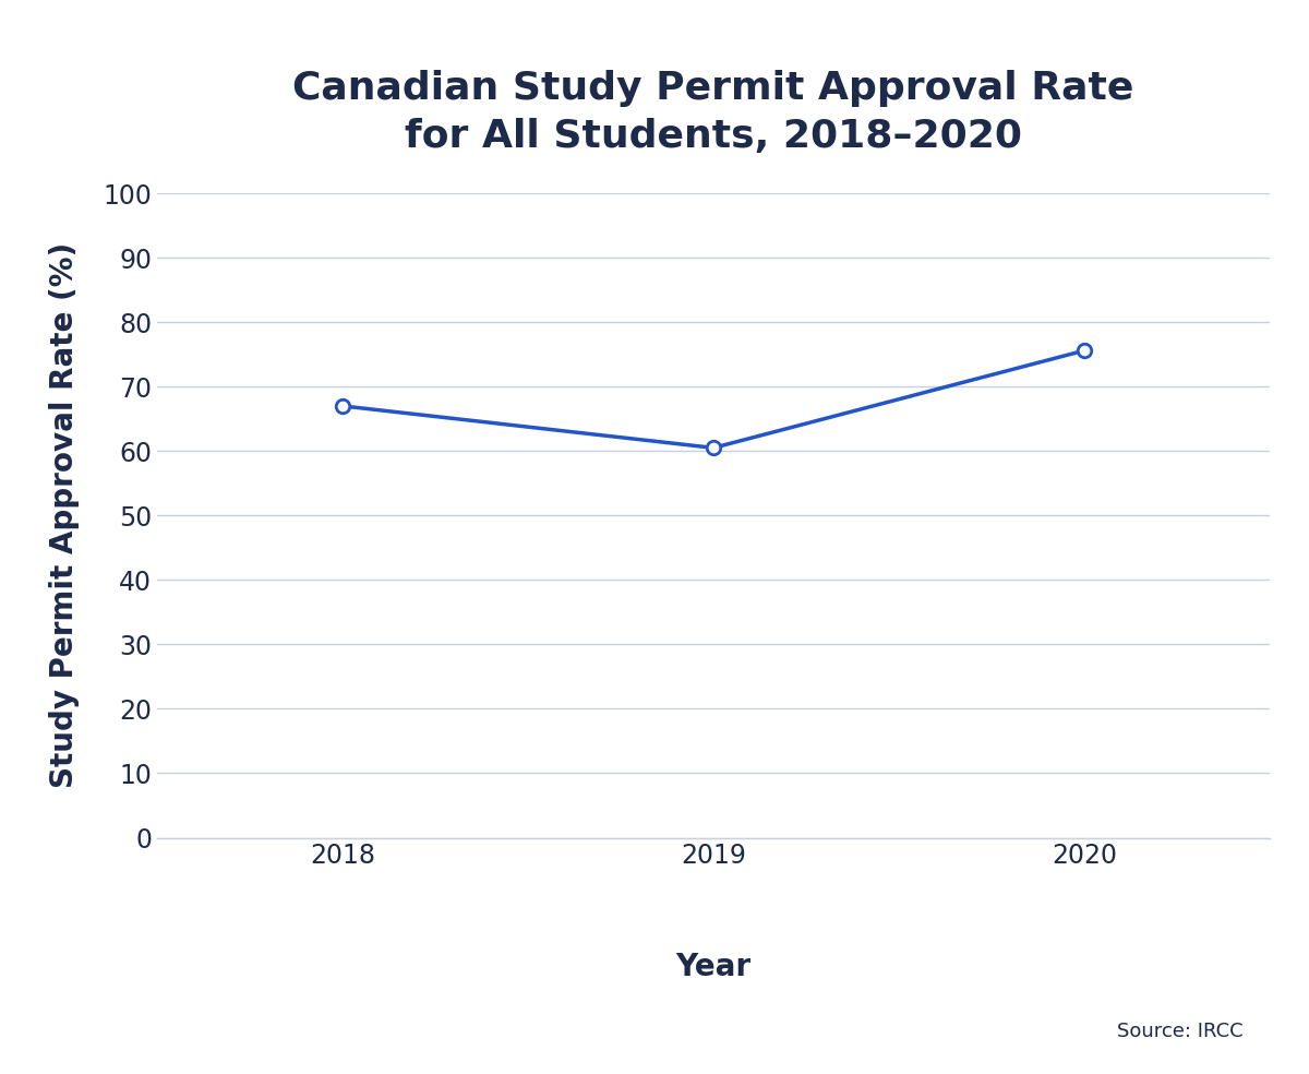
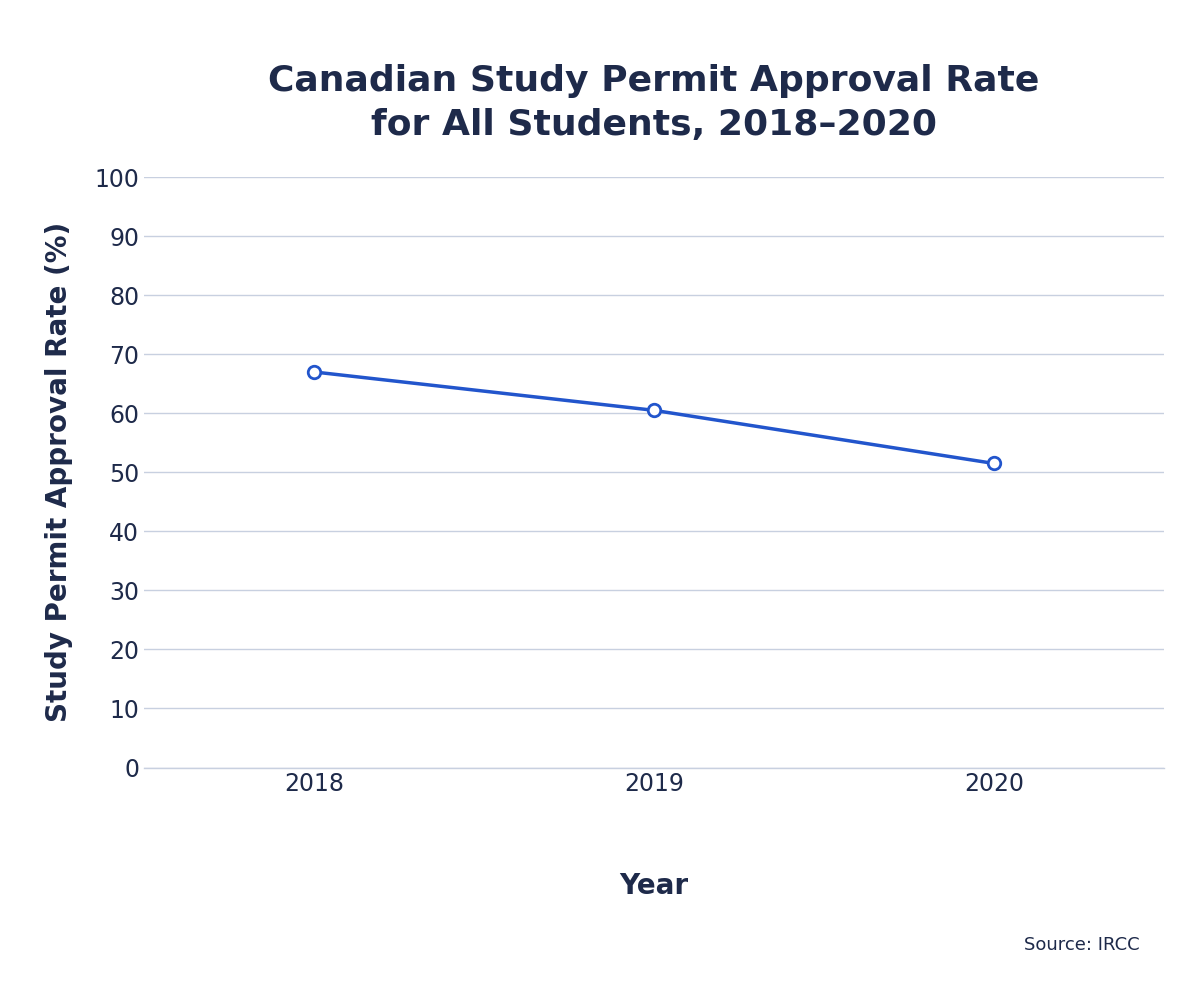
2020: 75.6 -> 51.5
